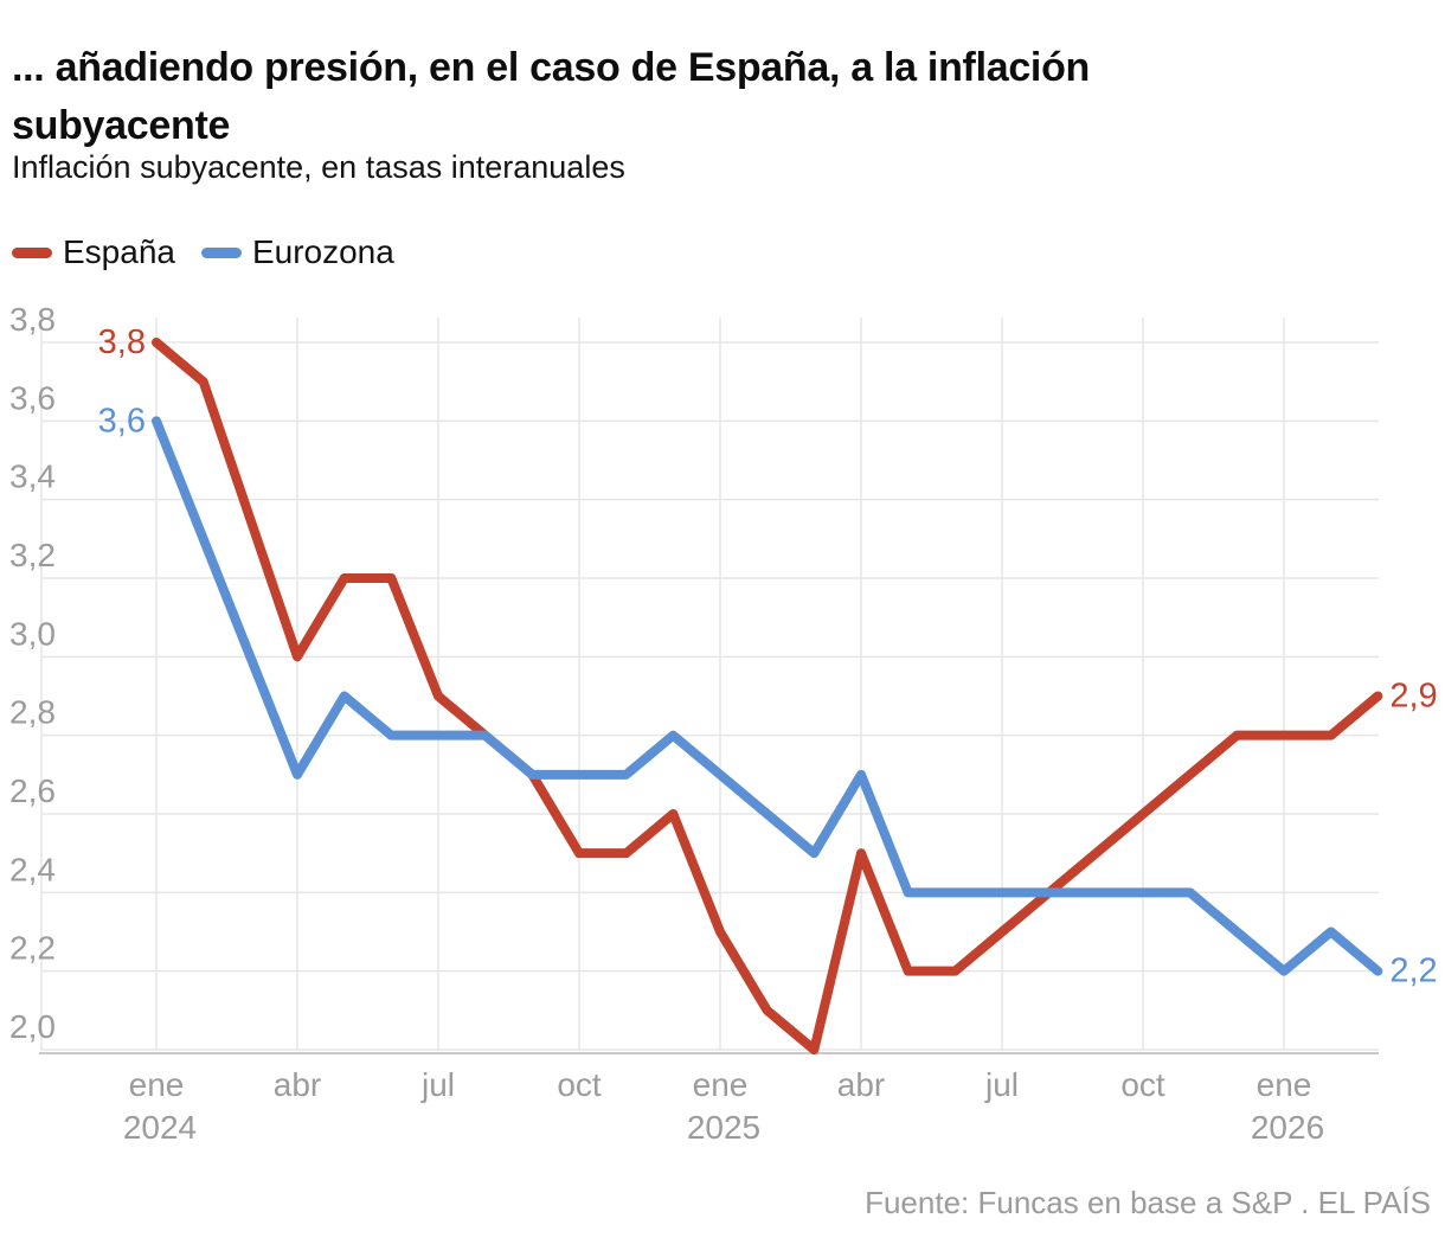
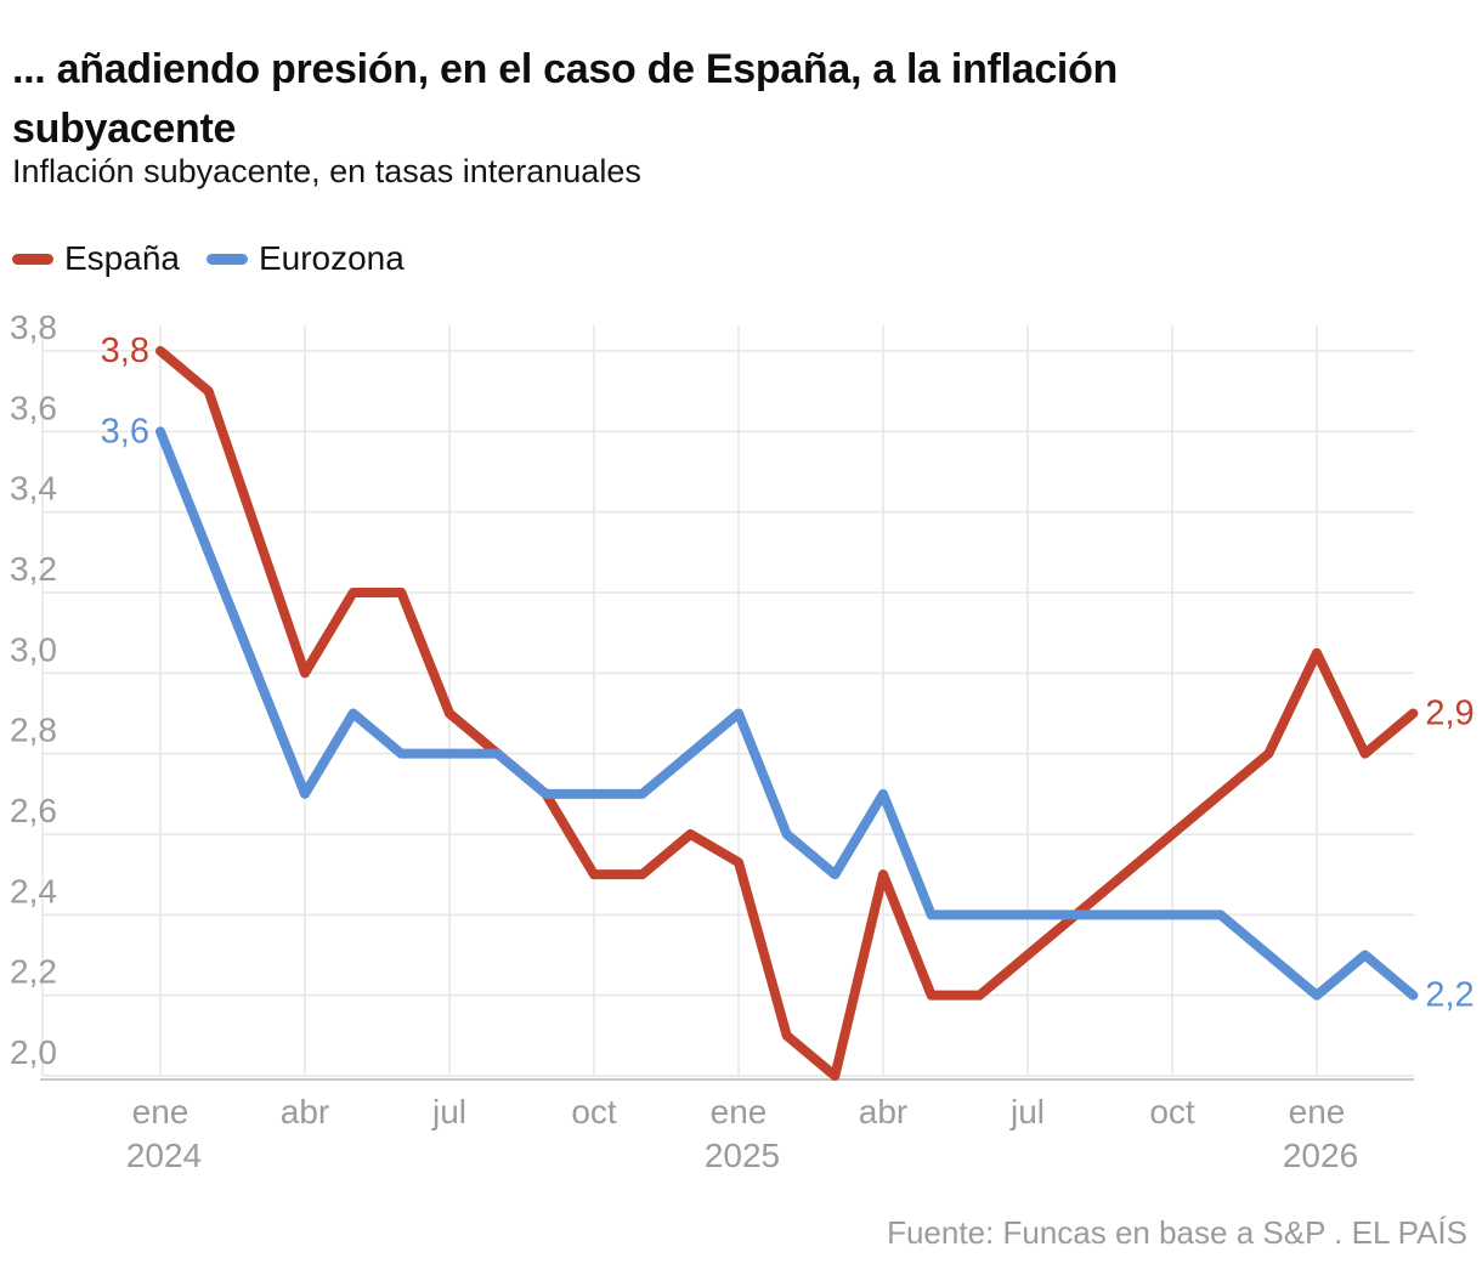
España/ene 2025: 2,30 -> 2,53
Eurozona/ene 2025: 2,7 -> 2,9
España/ene 2026: 2,80 -> 3,05
